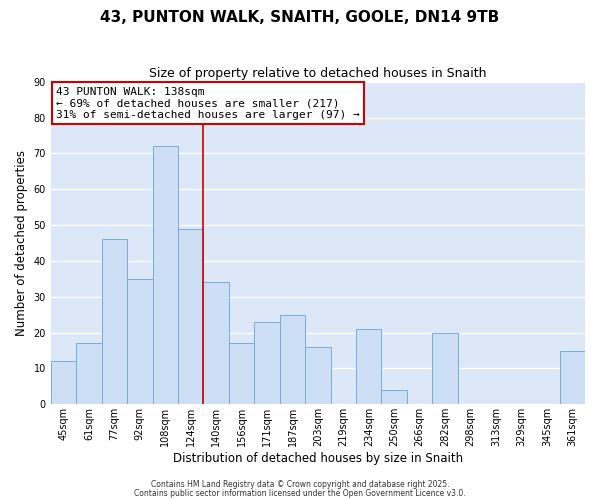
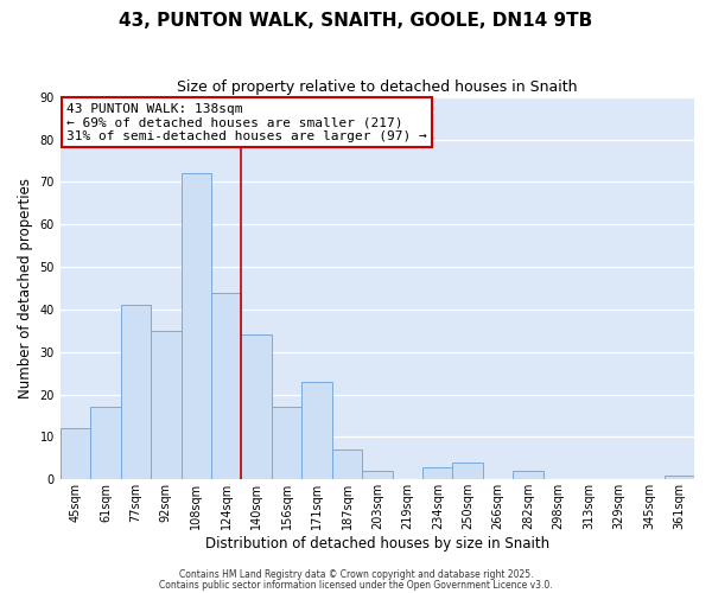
77sqm: 46 -> 41
124sqm: 49 -> 44
187sqm: 25 -> 7
203sqm: 16 -> 2
234sqm: 21 -> 3
282sqm: 20 -> 2
361sqm: 15 -> 1
